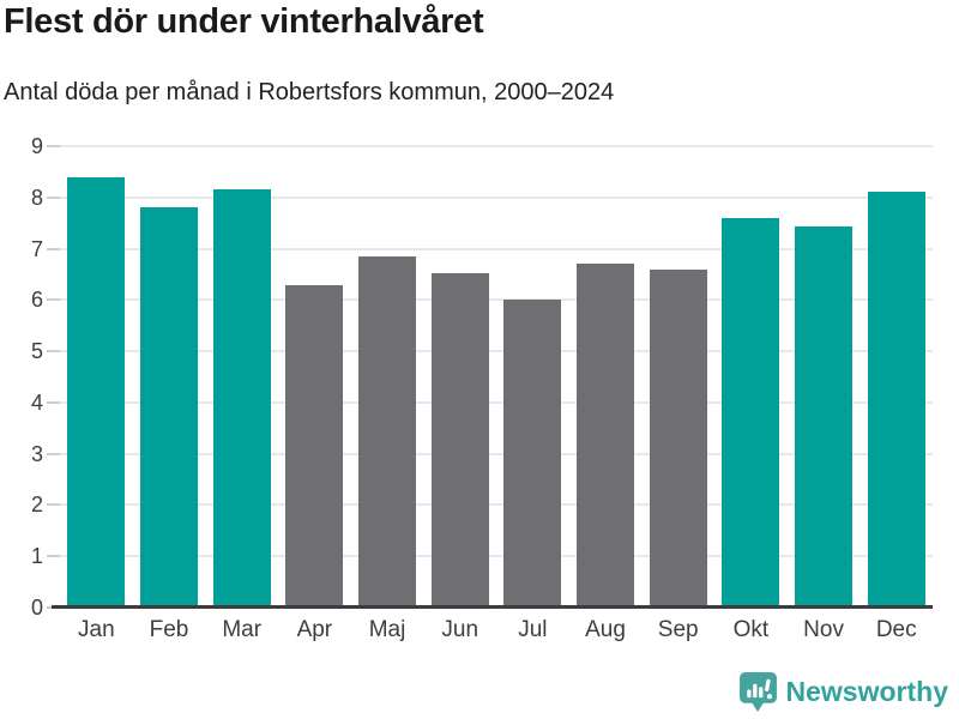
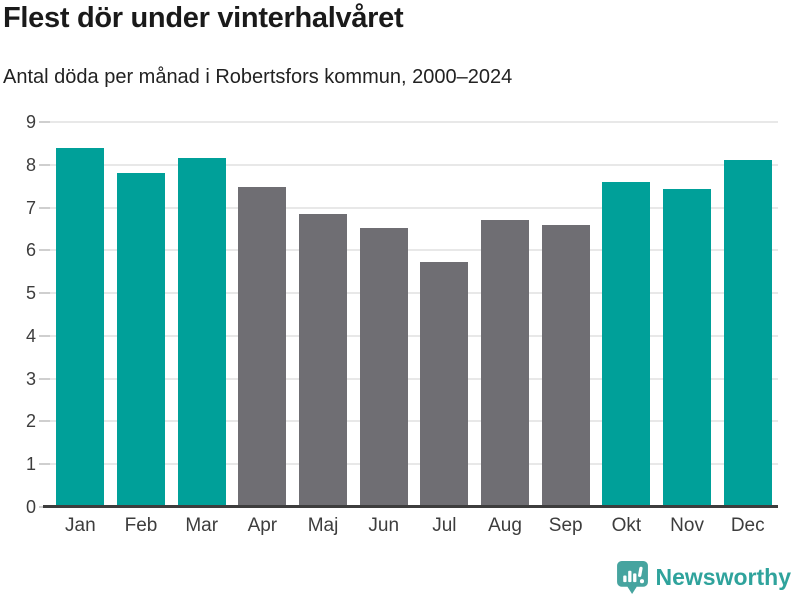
Apr: 6.3 -> 7.5
Jul: 6.0 -> 5.7
